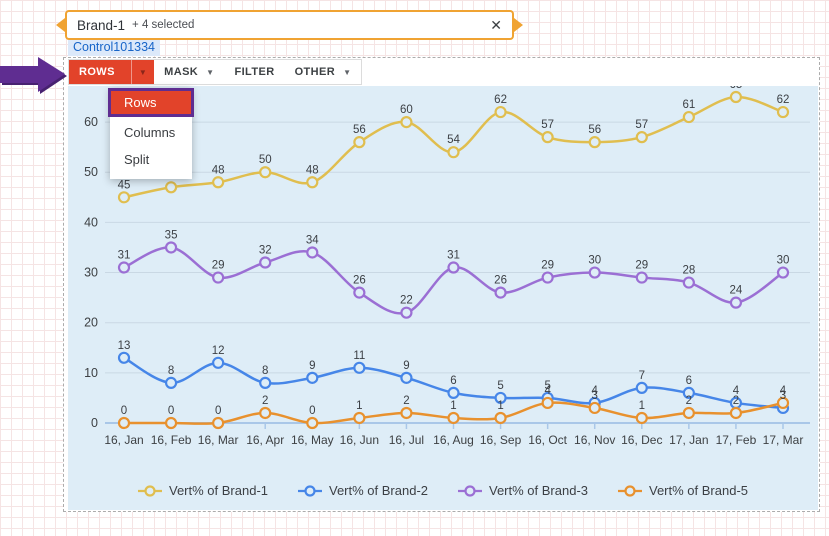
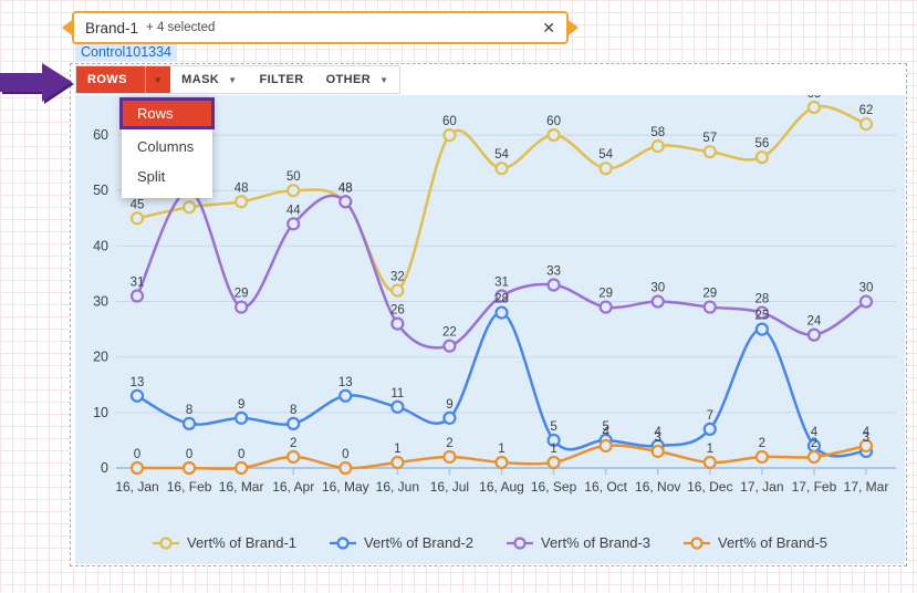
Vert% of Brand-3/16, Feb: 35 -> 50
Vert% of Brand-2/16, Mar: 12 -> 9
Vert% of Brand-3/16, Apr: 32 -> 44
Vert% of Brand-2/16, May: 9 -> 13
Vert% of Brand-3/16, May: 34 -> 48
Vert% of Brand-1/16, Jun: 56 -> 32
Vert% of Brand-2/16, Aug: 6 -> 28
Vert% of Brand-1/16, Sep: 62 -> 60
Vert% of Brand-3/16, Sep: 26 -> 33
Vert% of Brand-1/16, Oct: 57 -> 54
Vert% of Brand-1/16, Nov: 56 -> 58
Vert% of Brand-1/17, Jan: 61 -> 56
Vert% of Brand-2/17, Jan: 6 -> 25
